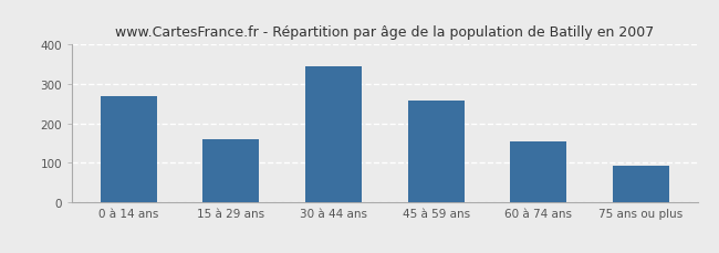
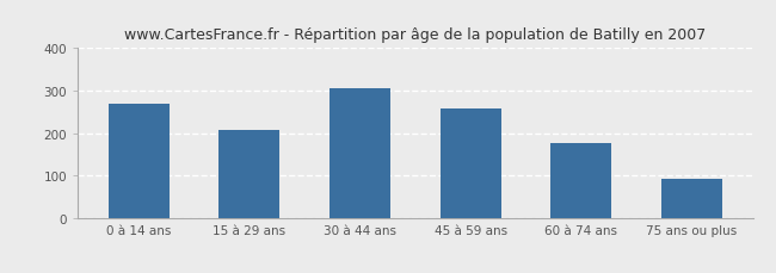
15 à 29 ans: 160 -> 208
30 à 44 ans: 345 -> 306
60 à 74 ans: 155 -> 176
